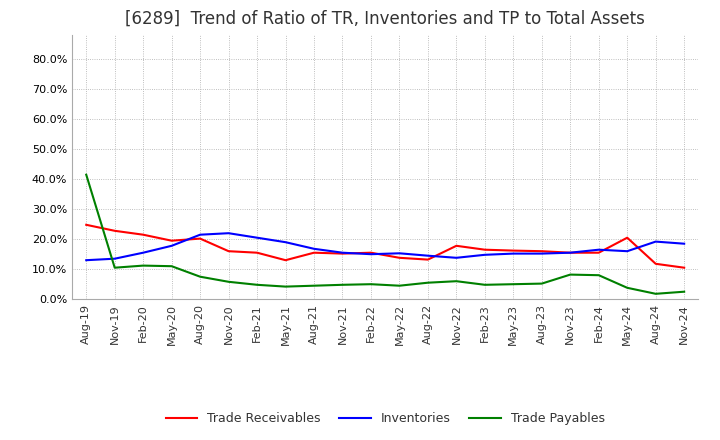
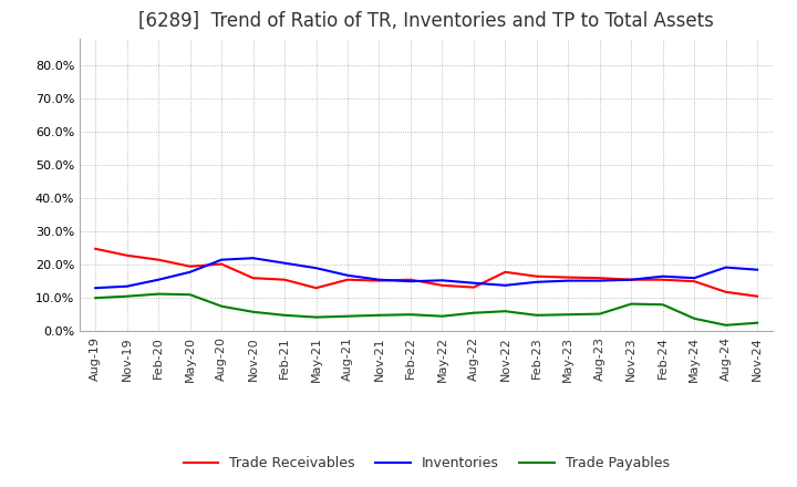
Trade Payables/Aug-19: 41.5% -> 10.0%
Trade Receivables/May-24: 20.5% -> 15.0%
